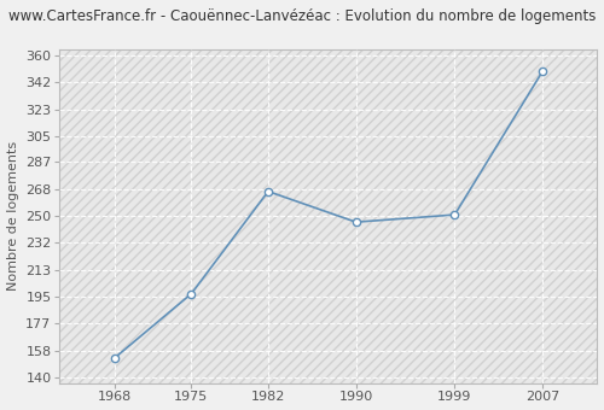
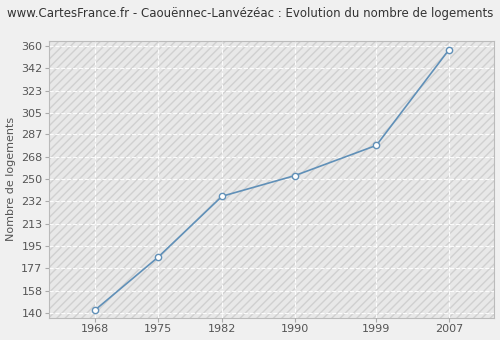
1968: 153 -> 142
1975: 197 -> 186
1982: 267 -> 236
1990: 246 -> 253
1999: 251 -> 278
2007: 349 -> 357
